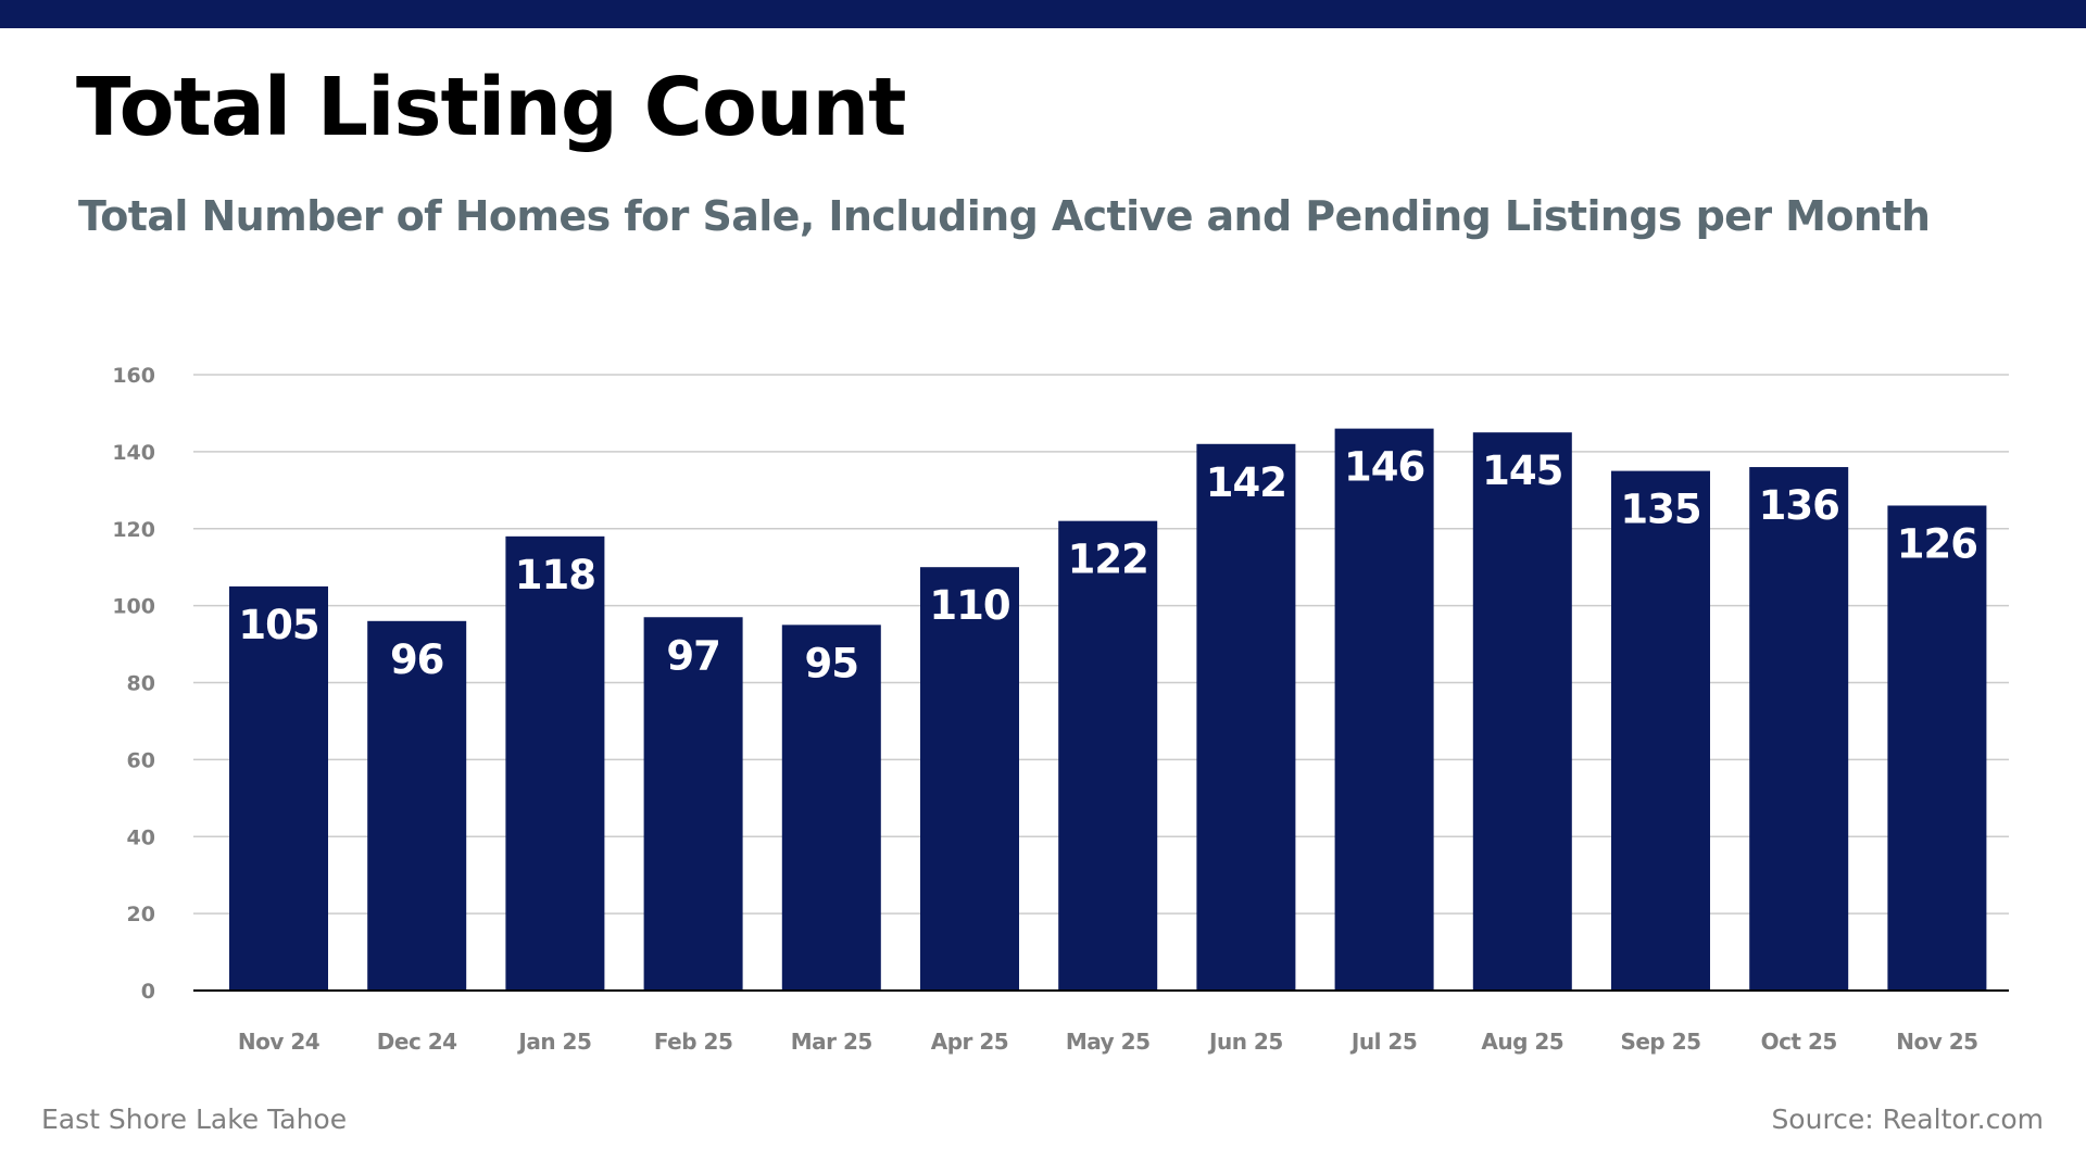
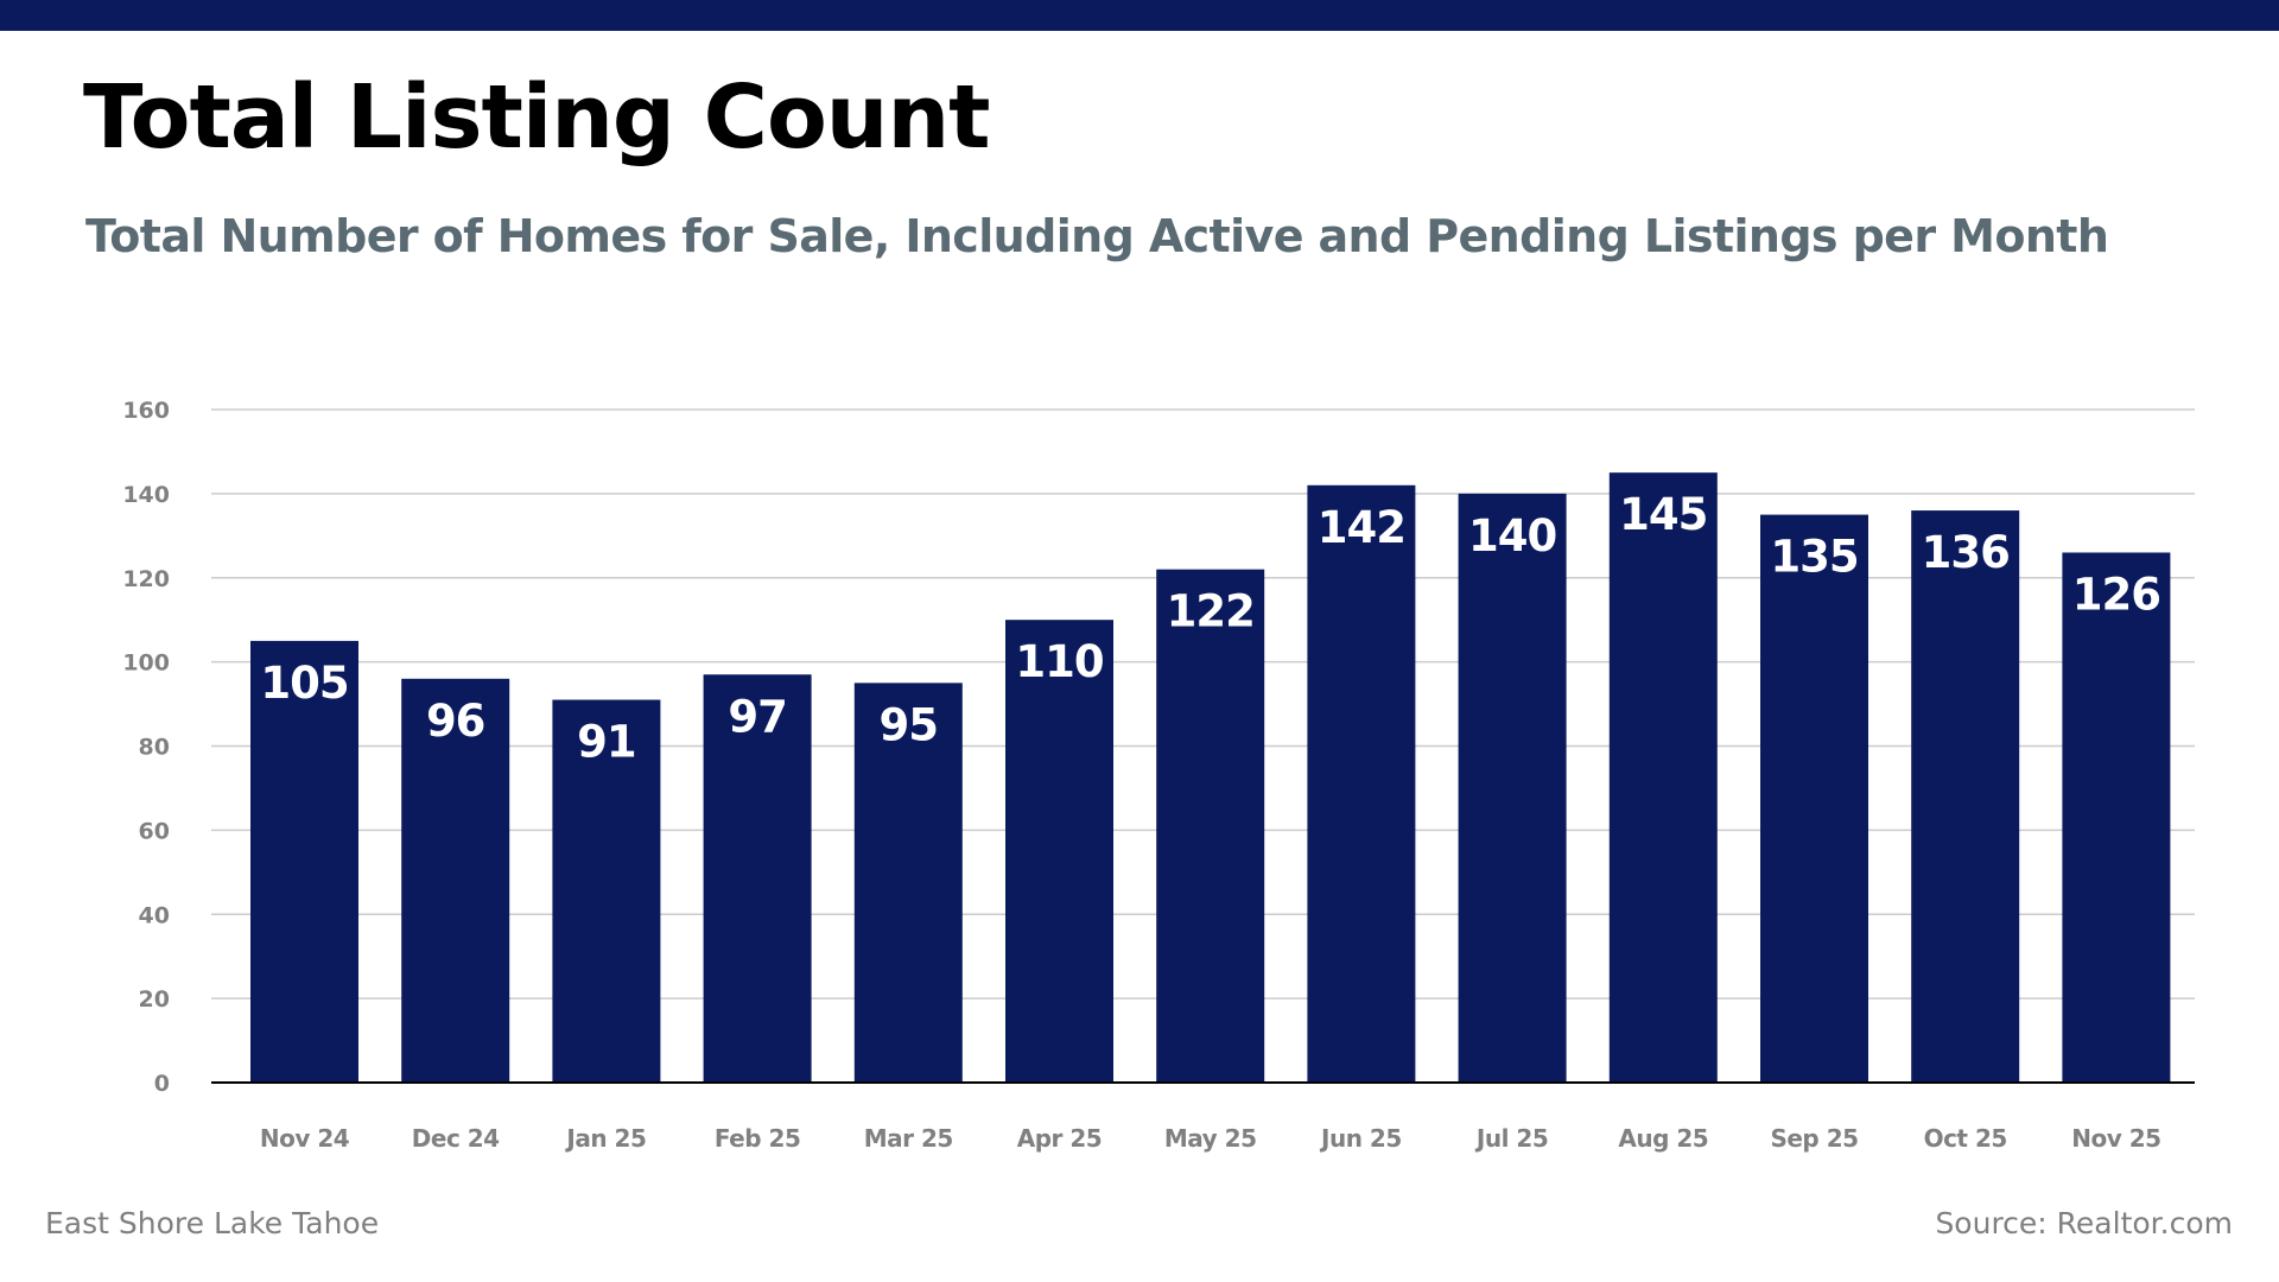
Jan 25: 118 -> 91
Jul 25: 146 -> 140
